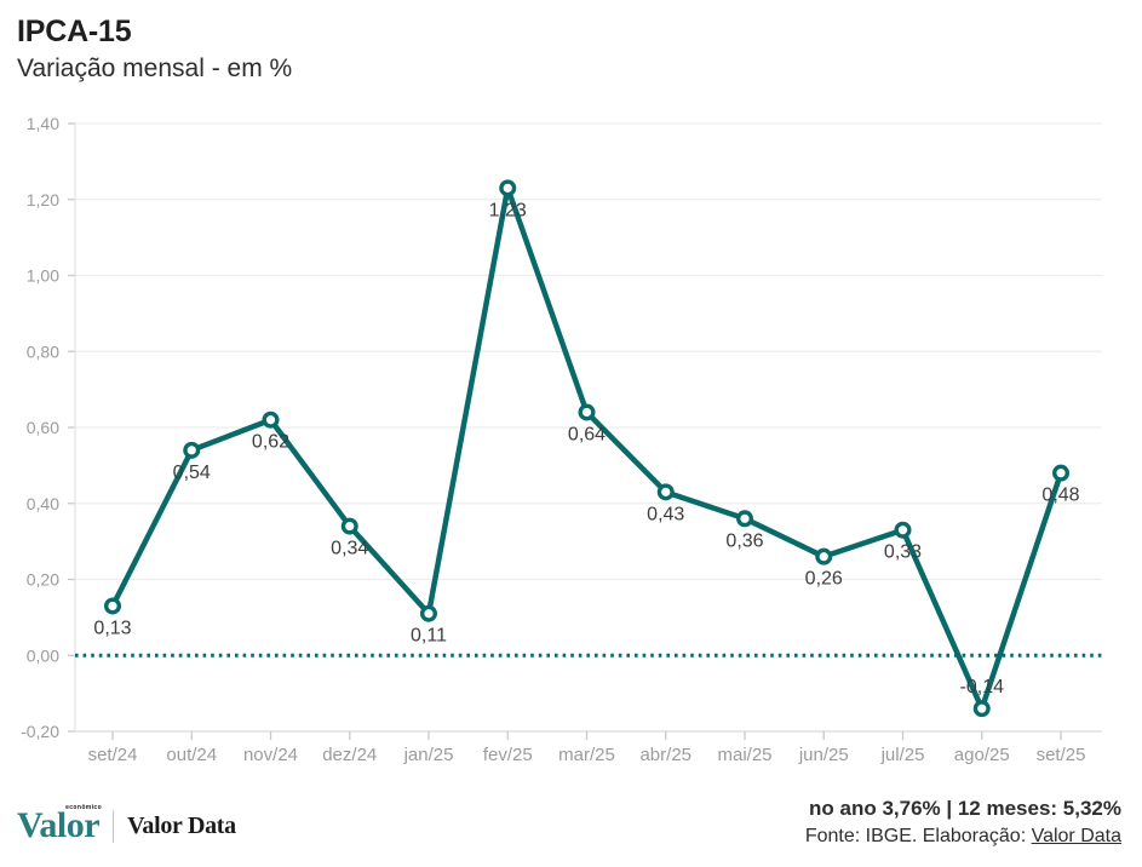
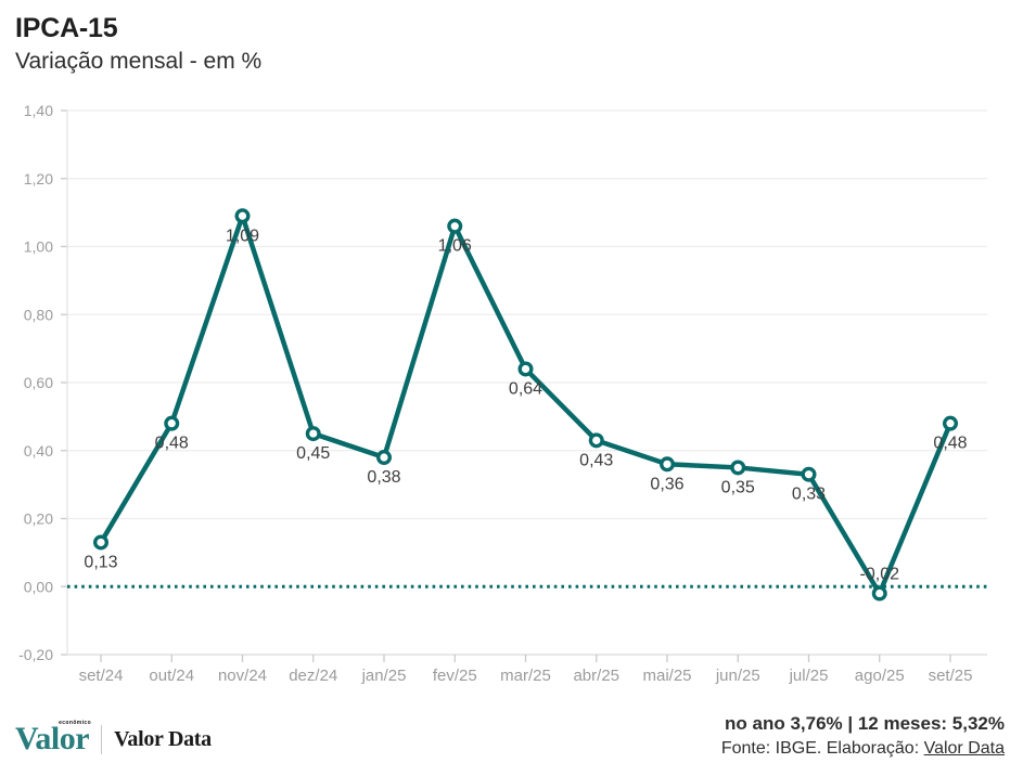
out/24: 0,54 -> 0,48
nov/24: 0,62 -> 1,09
dez/24: 0,34 -> 0,45
jan/25: 0,11 -> 0,38
fev/25: 1,23 -> 1,06
jun/25: 0,26 -> 0,35
ago/25: -0,14 -> -0,02
